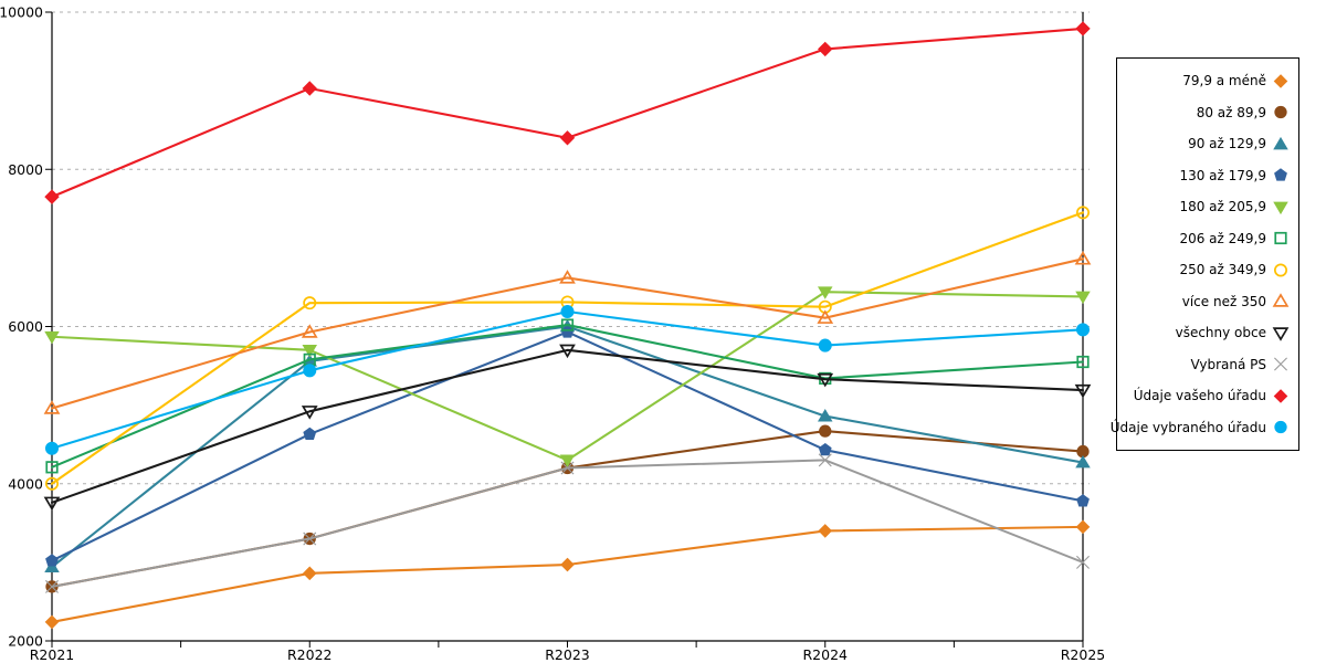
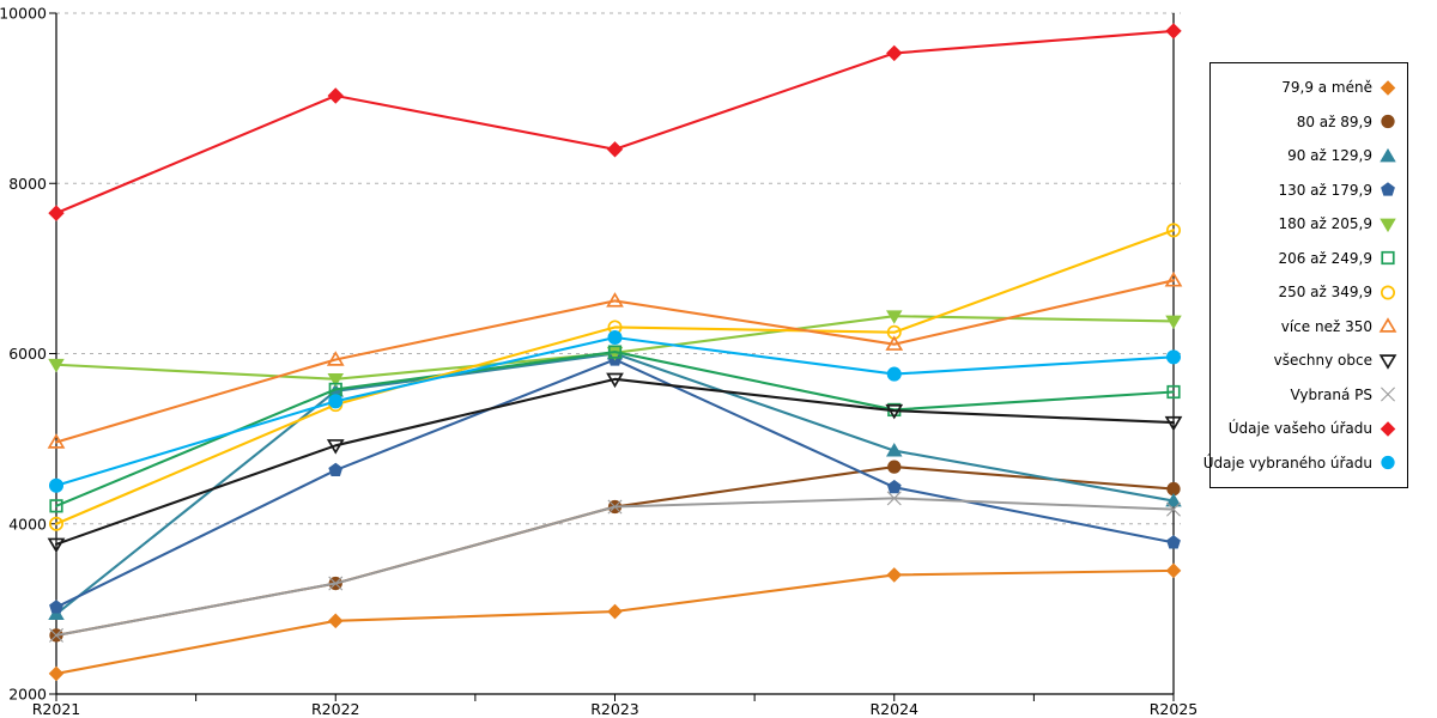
250 až 349,9/R2022: 6300 -> 5400
180 až 205,9/R2023: 4300 -> 6000
Vybraná PS/R2025: 3000 -> 4200
